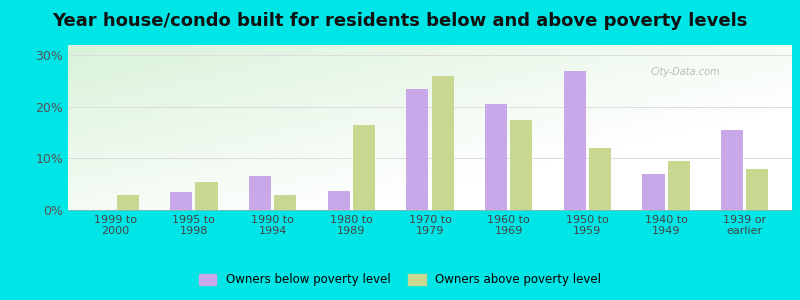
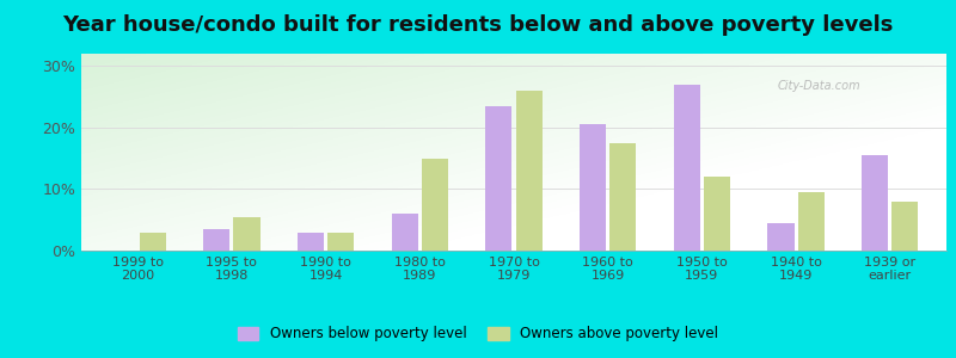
Owners below poverty level/1990 to 1994: 6.6% -> 3.0%
Owners below poverty level/1980 to 1989: 3.6% -> 6.0%
Owners above poverty level/1980 to 1989: 16.4% -> 15.0%
Owners below poverty level/1940 to 1949: 7.0% -> 4.5%
